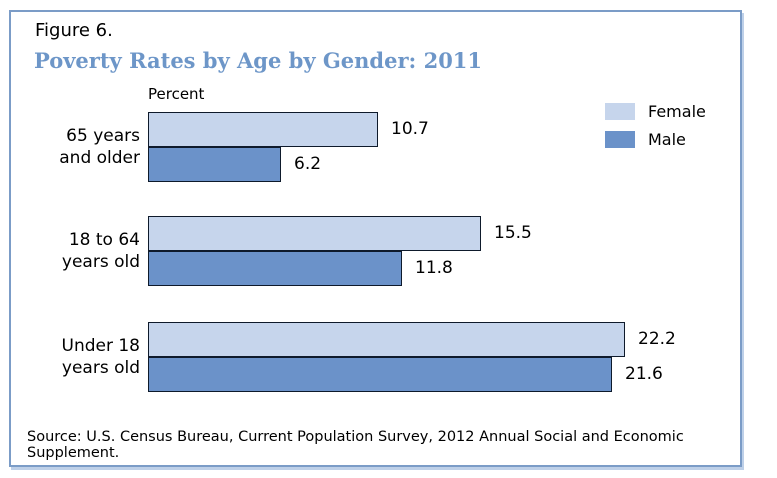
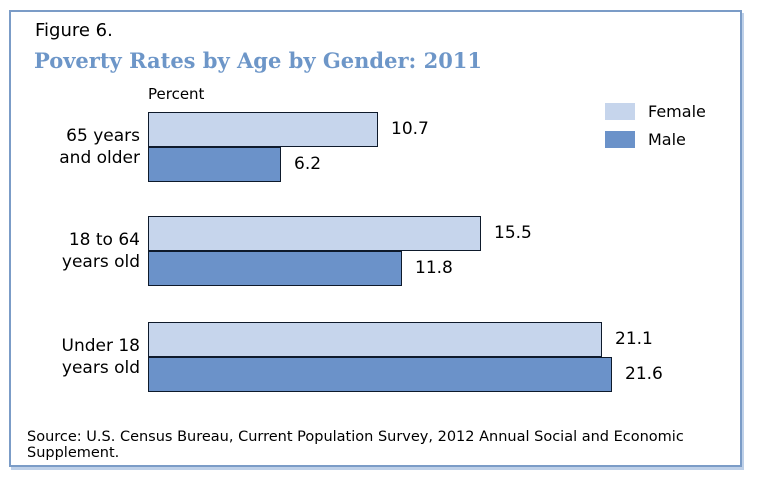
Female/Under 18 years old: 22.2 -> 21.1
